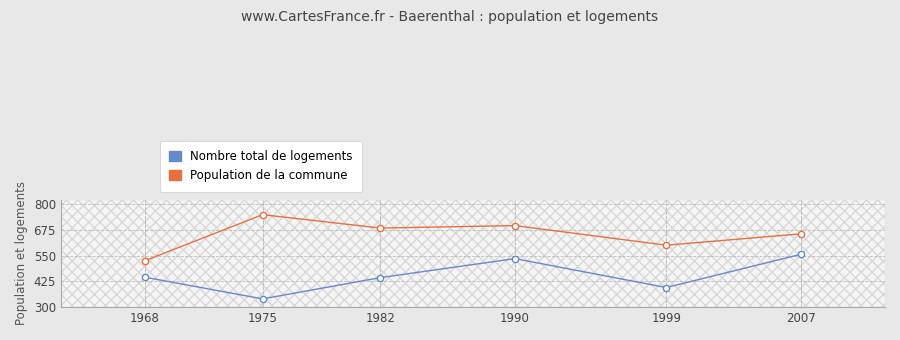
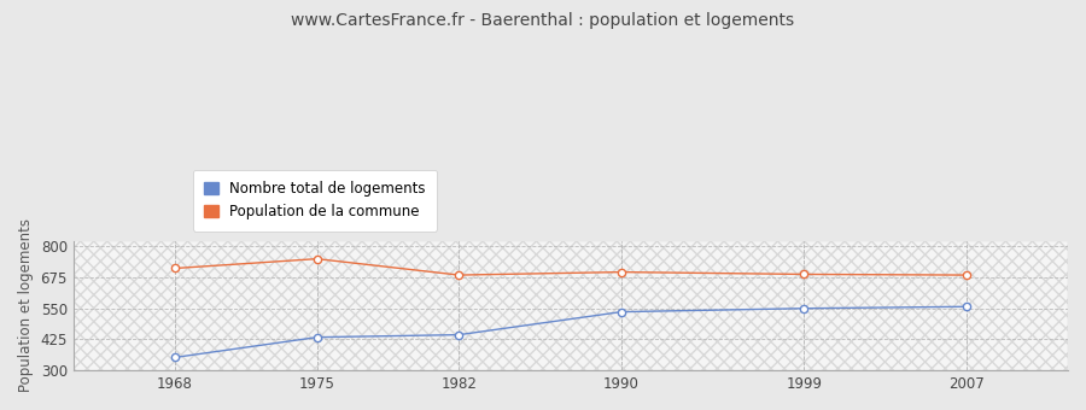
Nombre total de logements/1968: 445 -> 352
Population de la commune/1968: 525 -> 710
Nombre total de logements/1975: 340 -> 433
Nombre total de logements/1999: 395 -> 549
Population de la commune/1999: 600 -> 686
Population de la commune/2007: 655 -> 683
